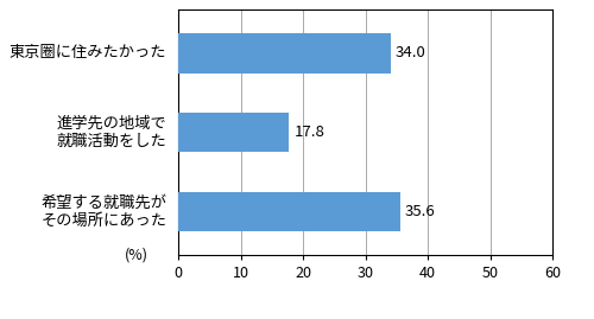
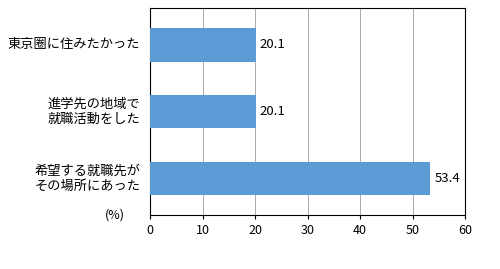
東京圈に住みたかった: 34.0 -> 20.1
進学先の地域で 就職活動をした: 17.8 -> 20.1
希望する就職先が その場所にあった: 35.6 -> 53.4
